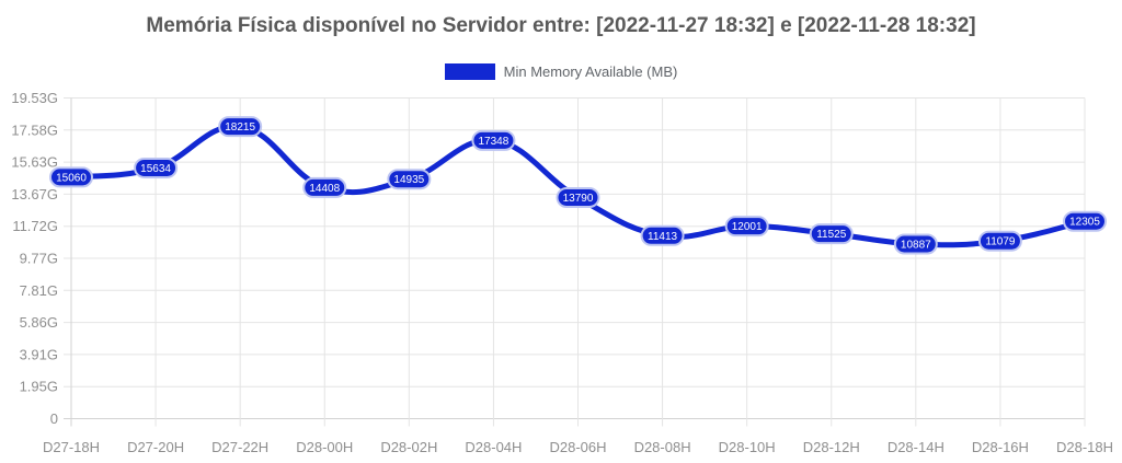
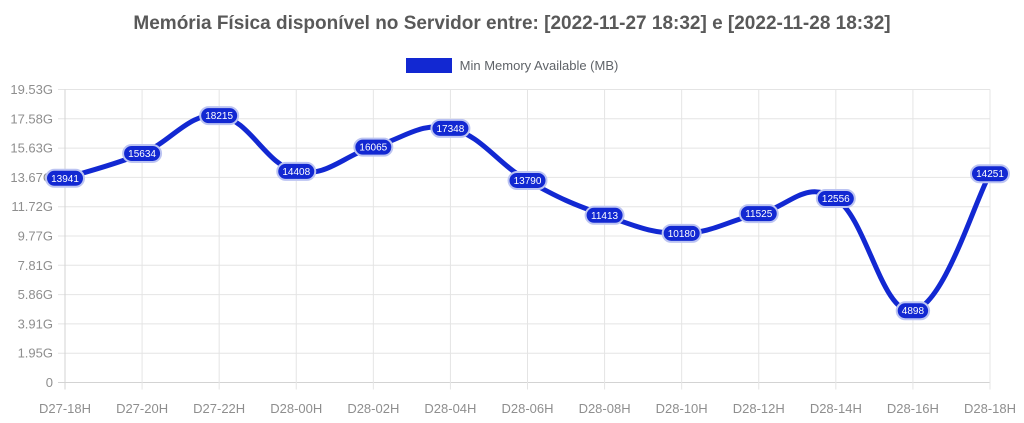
D27-18H: 15060 -> 13941
D28-02H: 14935 -> 16065
D28-10H: 12001 -> 10180
D28-14H: 10887 -> 12556
D28-16H: 11079 -> 4898
D28-18H: 12305 -> 14251
